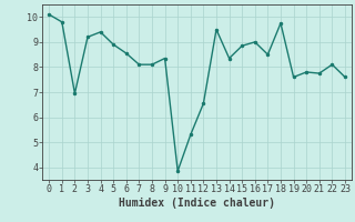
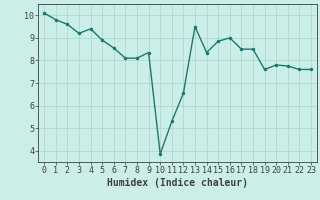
2: 6.95 -> 9.60
18: 9.75 -> 8.50
22: 8.10 -> 7.60
